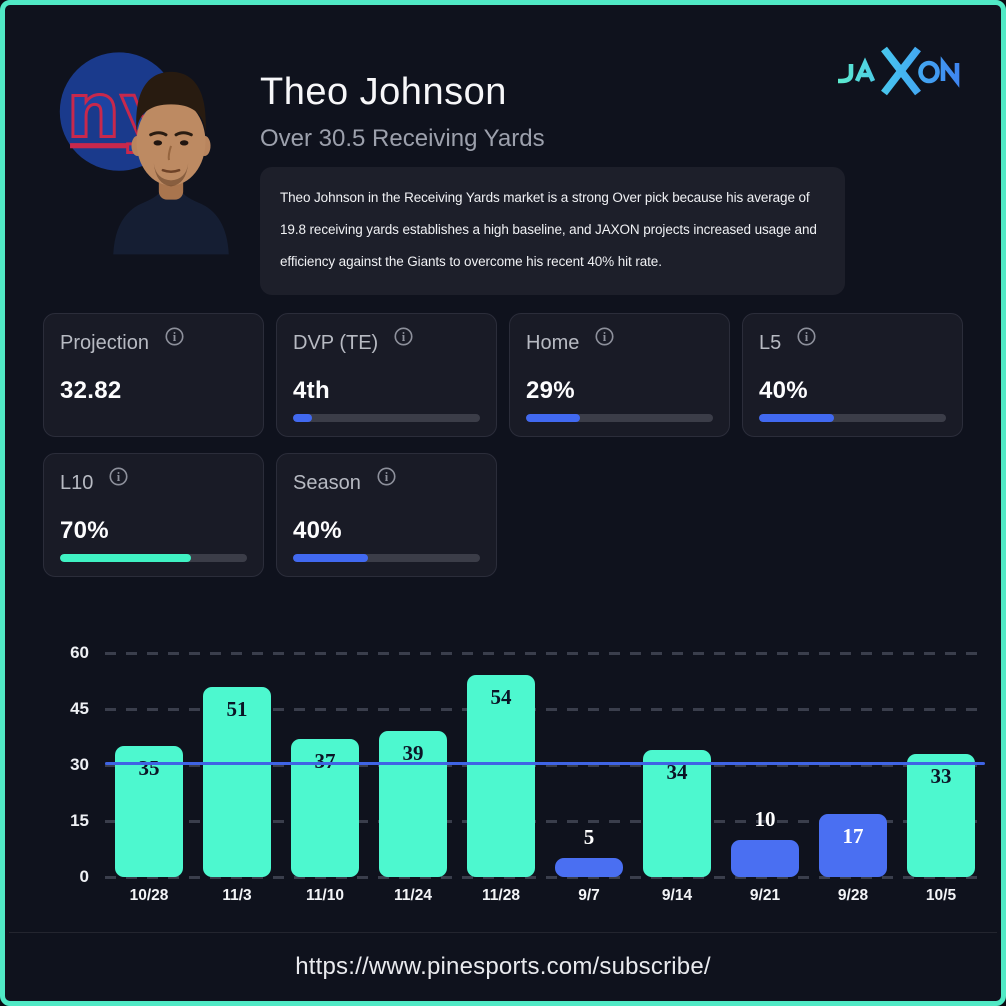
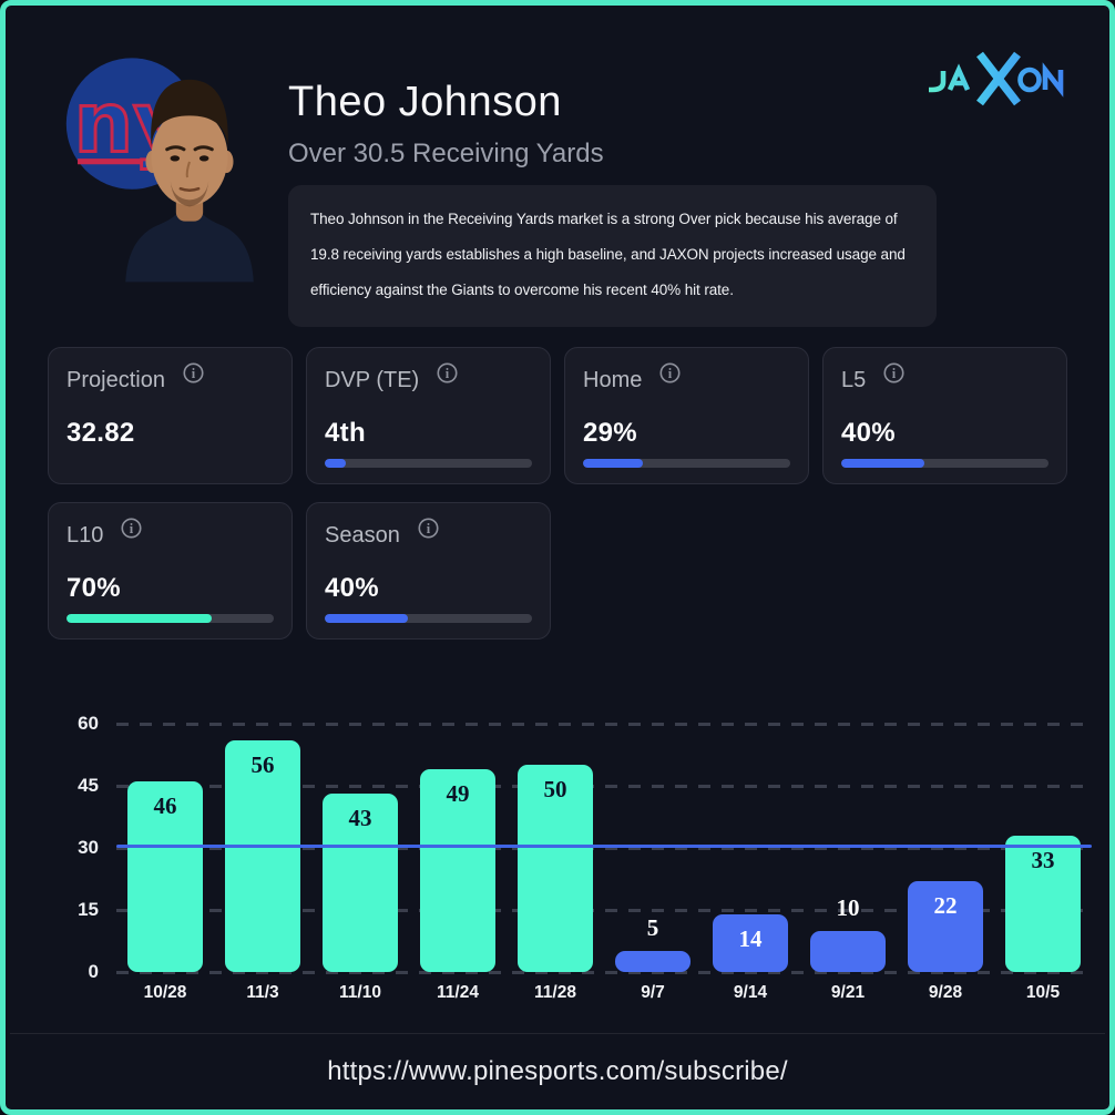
10/28: 35 -> 46
11/3: 51 -> 56
11/10: 37 -> 43
11/24: 39 -> 49
11/28: 54 -> 50
9/14: 34 -> 14
9/28: 17 -> 22
